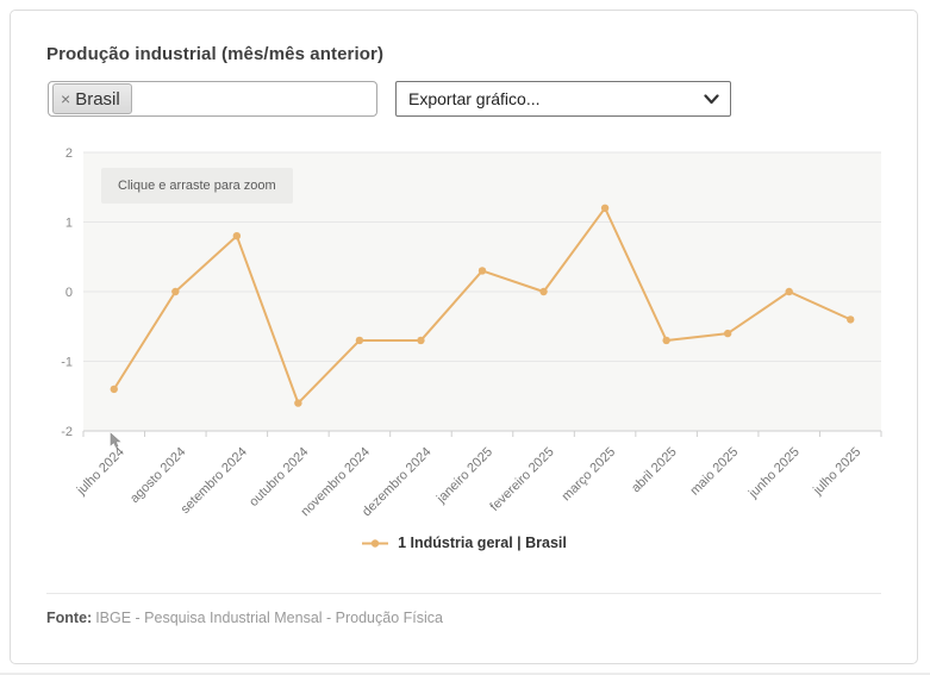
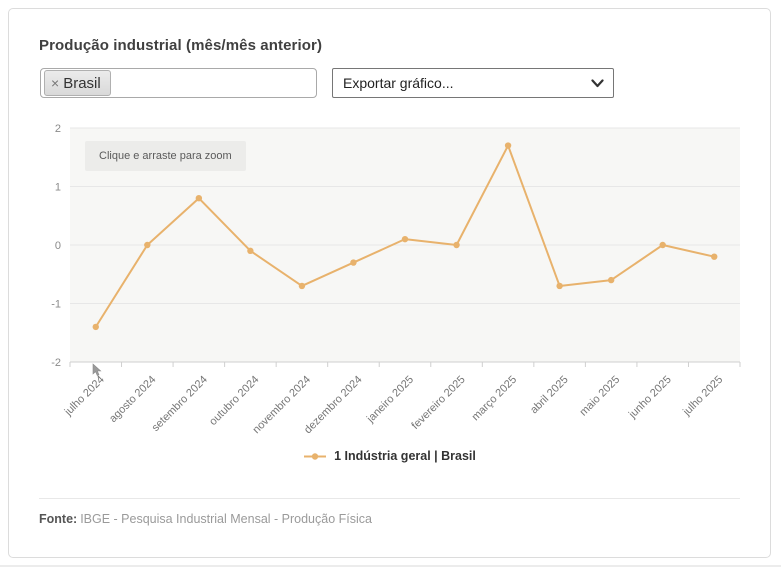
outubro 2024: -1.6 -> -0.1
dezembro 2024: -0.7 -> -0.3
janeiro 2025: 0.3 -> 0.1
março 2025: 1.2 -> 1.7
julho 2025: -0.4 -> -0.2
